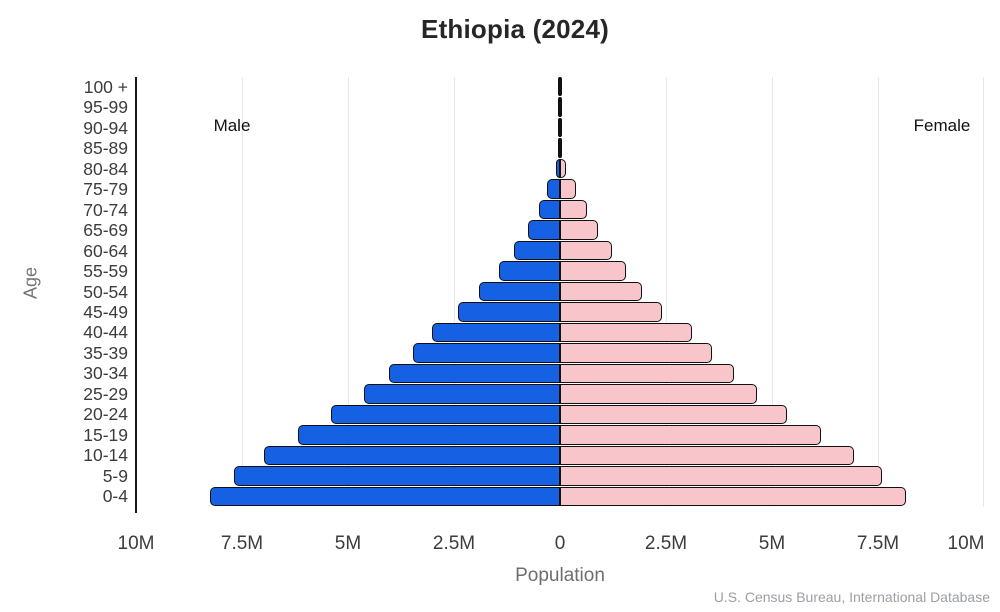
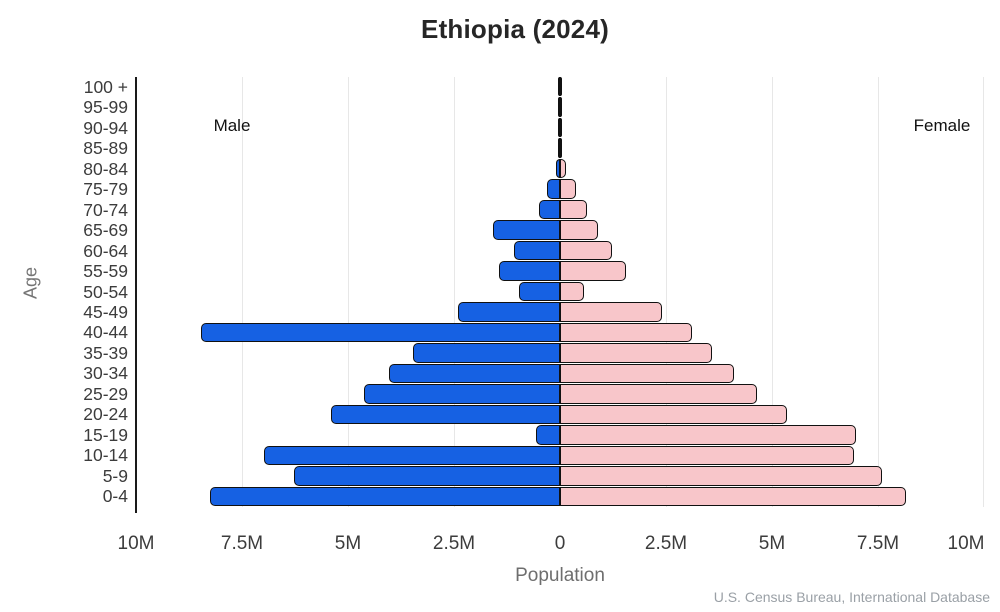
Male/5-9: 7,7M -> 6,3M
Male/15-19: 6,2M -> 0,6M
Female/15-19: 6,2M -> 7,0M
Male/40-44: 3,0M -> 8,5M
Male/50-54: 1,9M -> 1,0M
Female/50-54: 1,9M -> 0,6M
Male/65-69: 0,8M -> 1,6M
